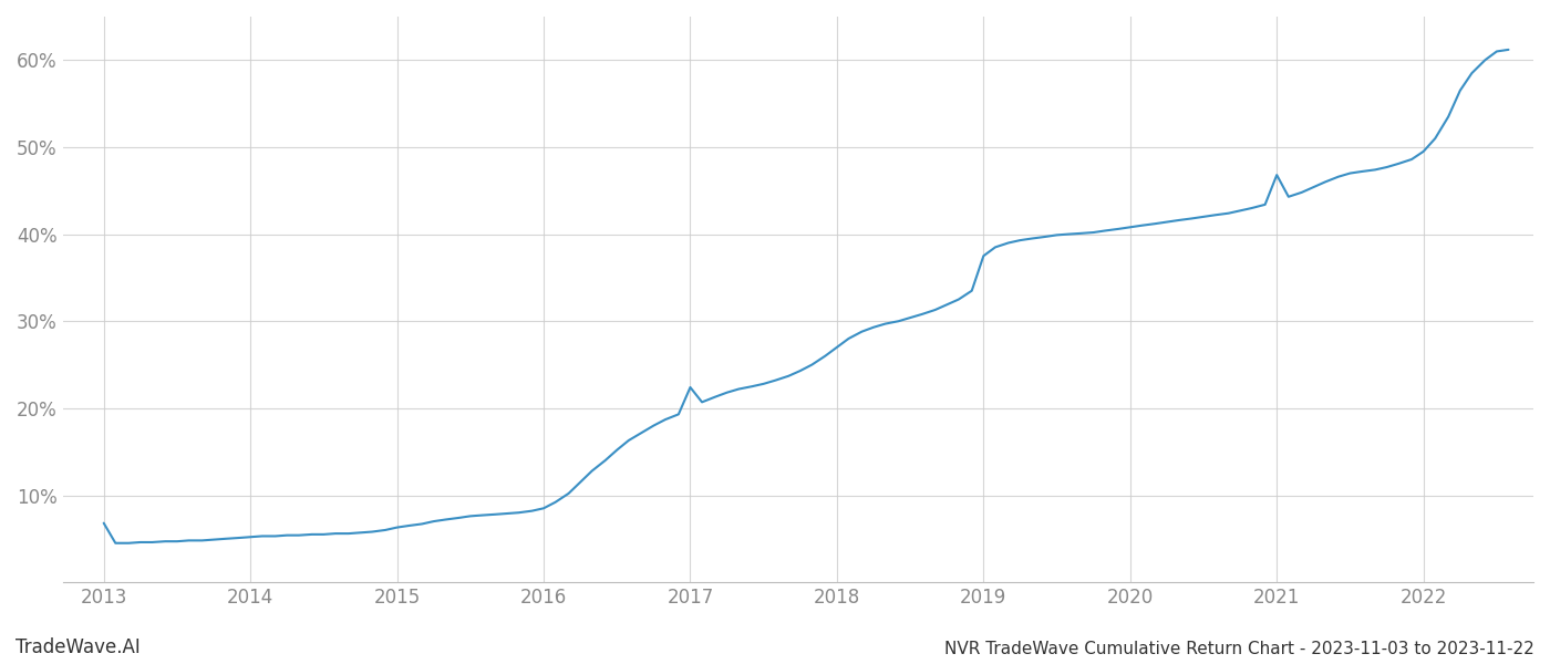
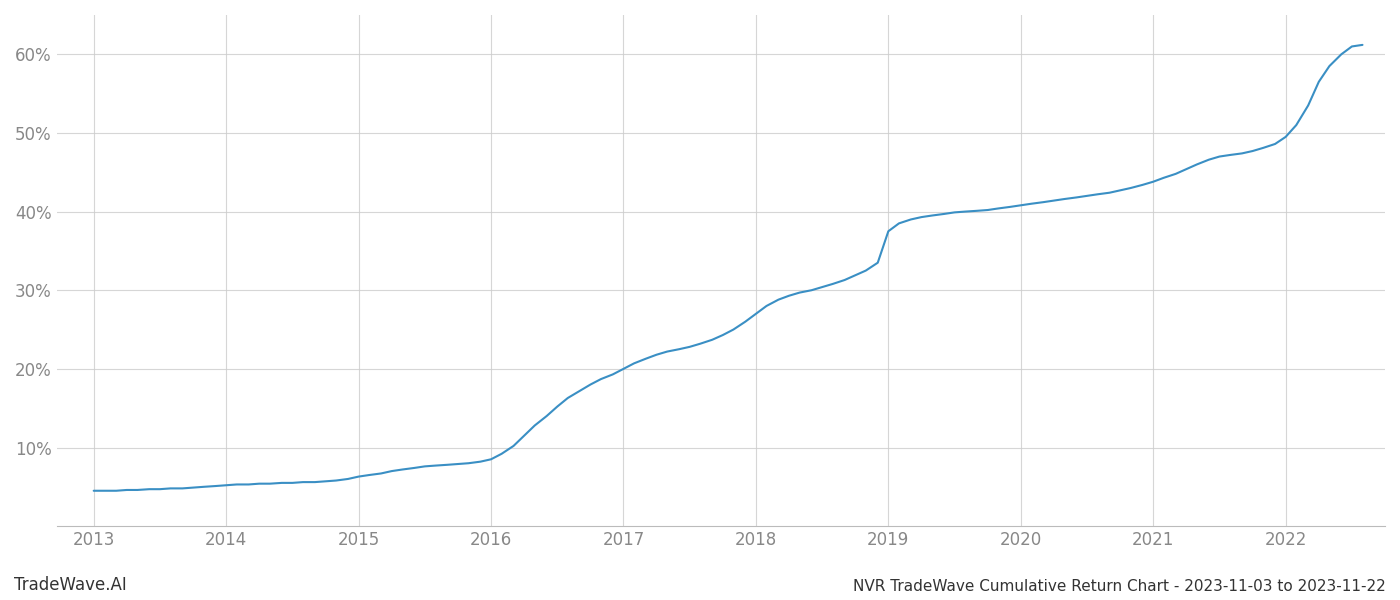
2013: 6.8% -> 4.5%
2017: 22.4% -> 20.0%
2021: 46.8% -> 43.8%
